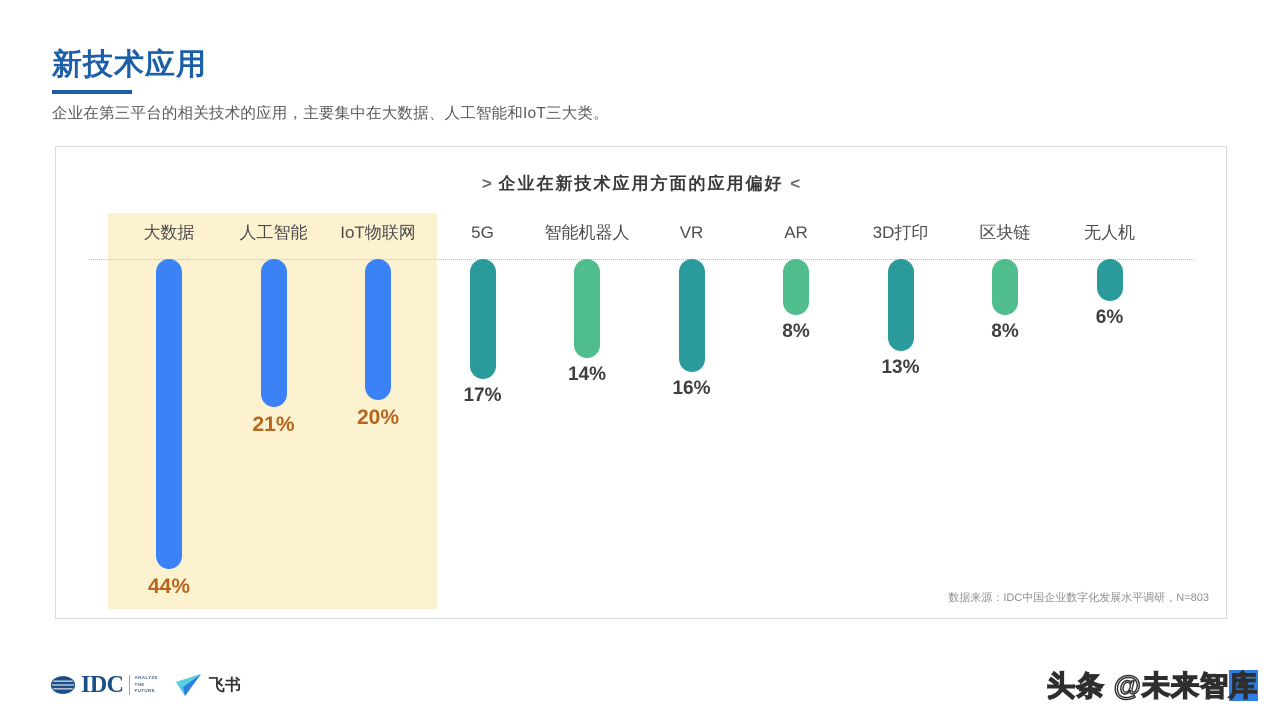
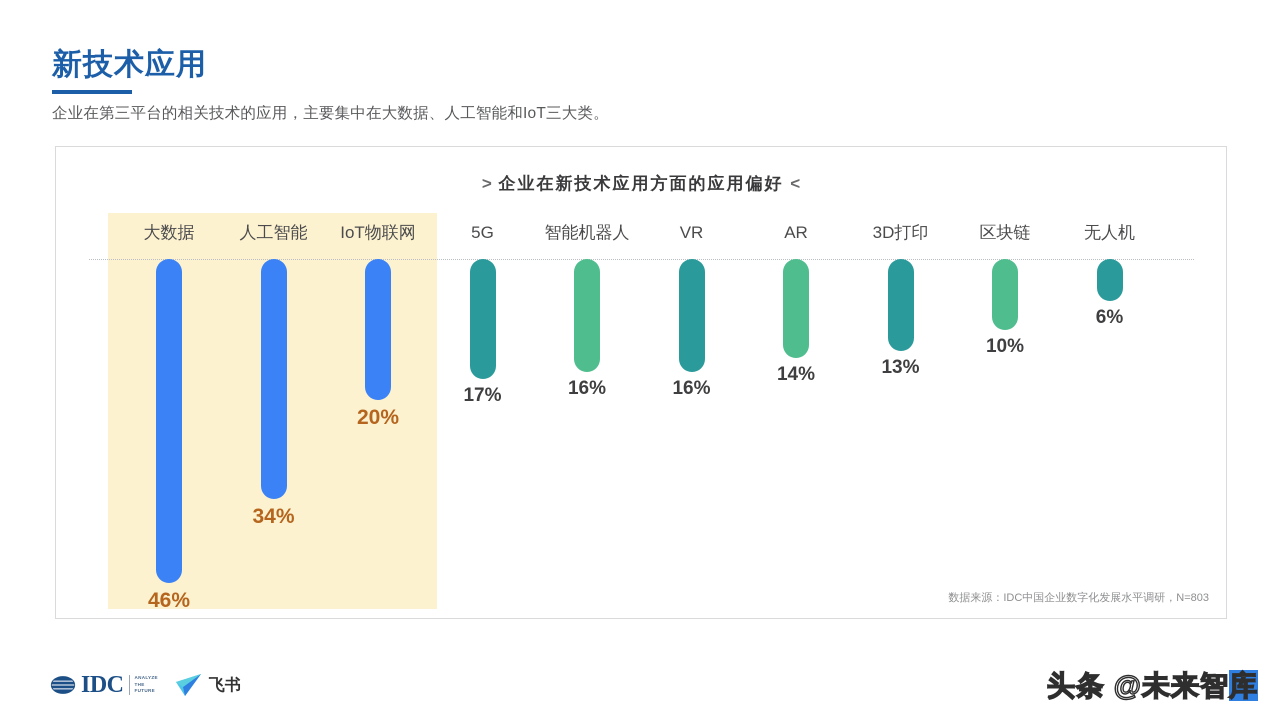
大数据: 44% -> 46%
人工智能: 21% -> 34%
智能机器人: 14% -> 16%
AR: 8% -> 14%
区块链: 8% -> 10%
